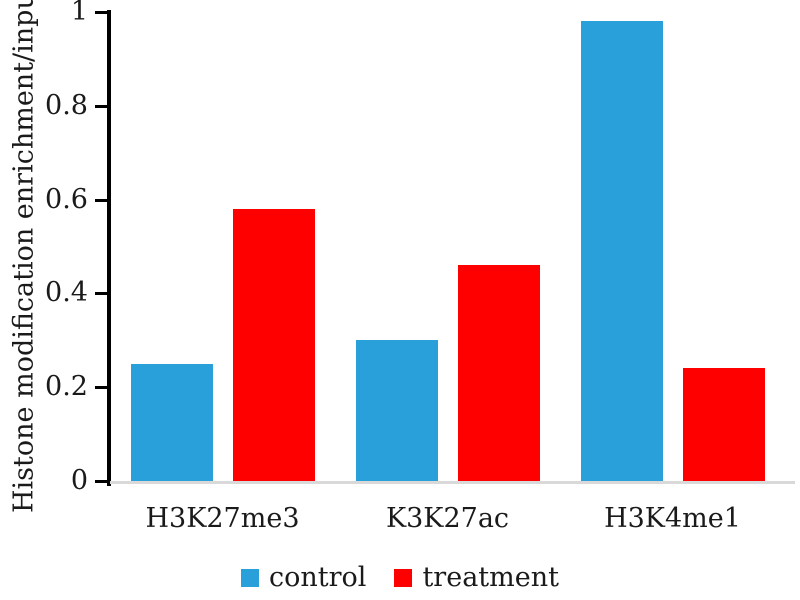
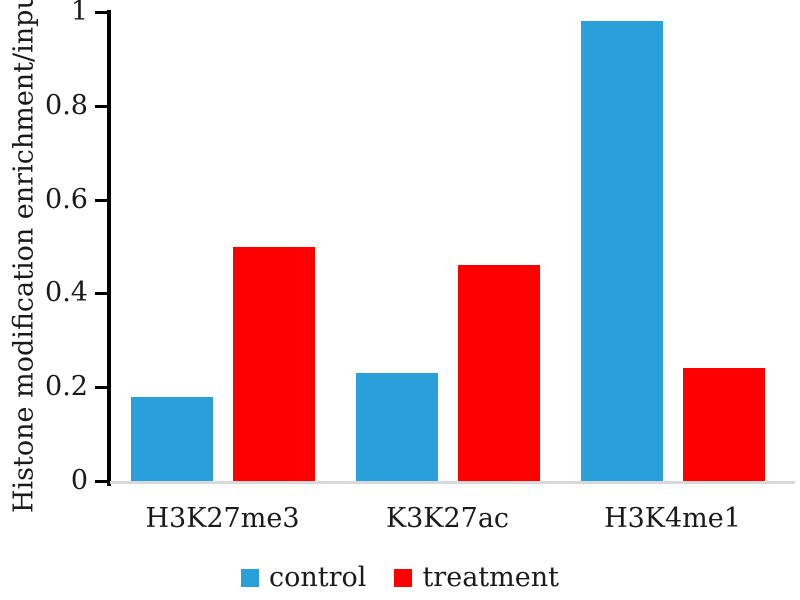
control/H3K27me3: 0.25 -> 0.18
treatment/H3K27me3: 0.58 -> 0.50
control/K3K27ac: 0.30 -> 0.23
